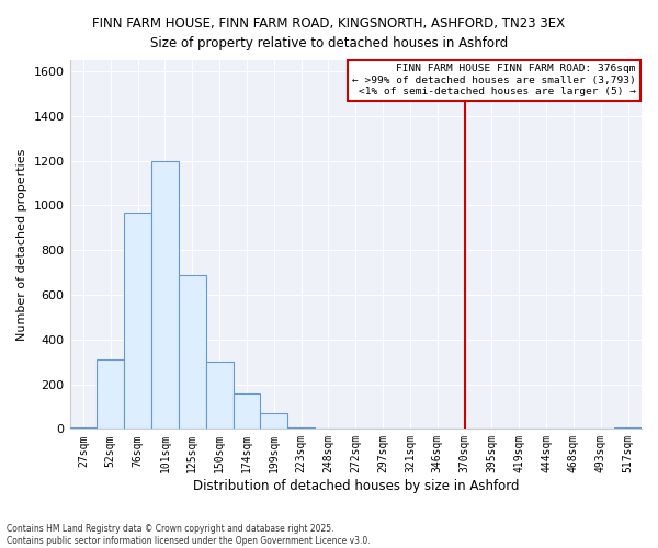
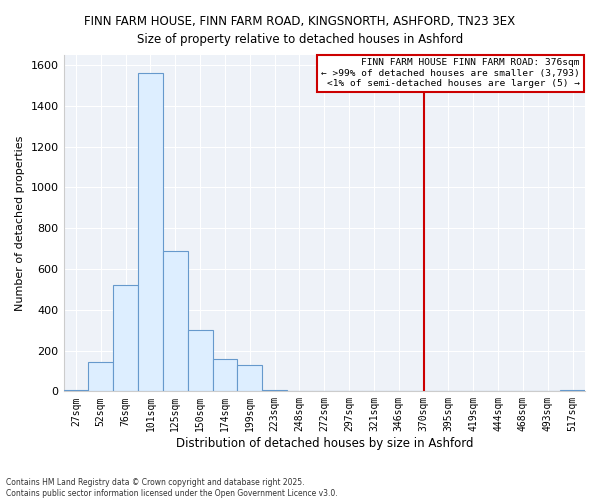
52sqm: 310 -> 145
76sqm: 970 -> 520
101sqm: 1200 -> 1560
199sqm: 70 -> 130
